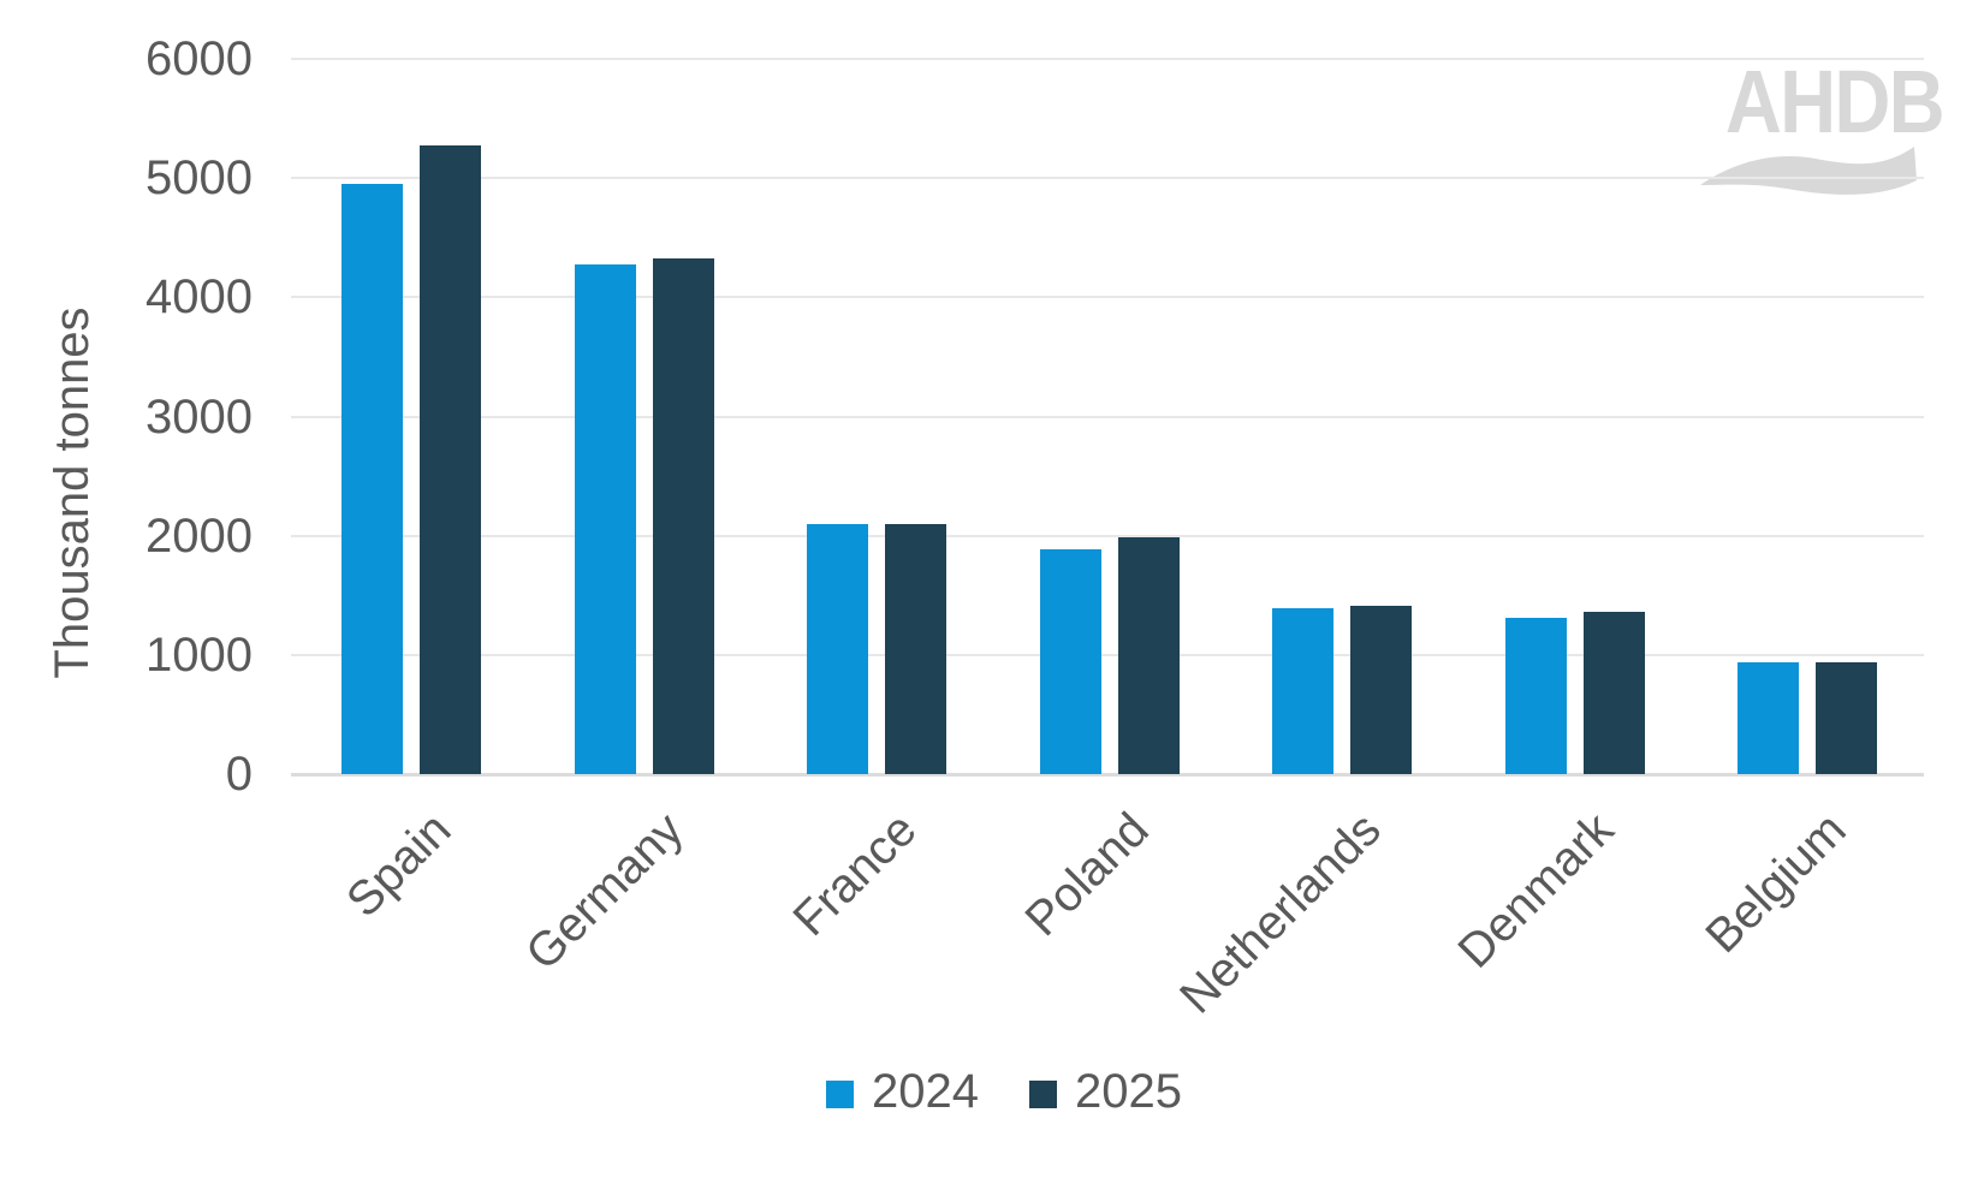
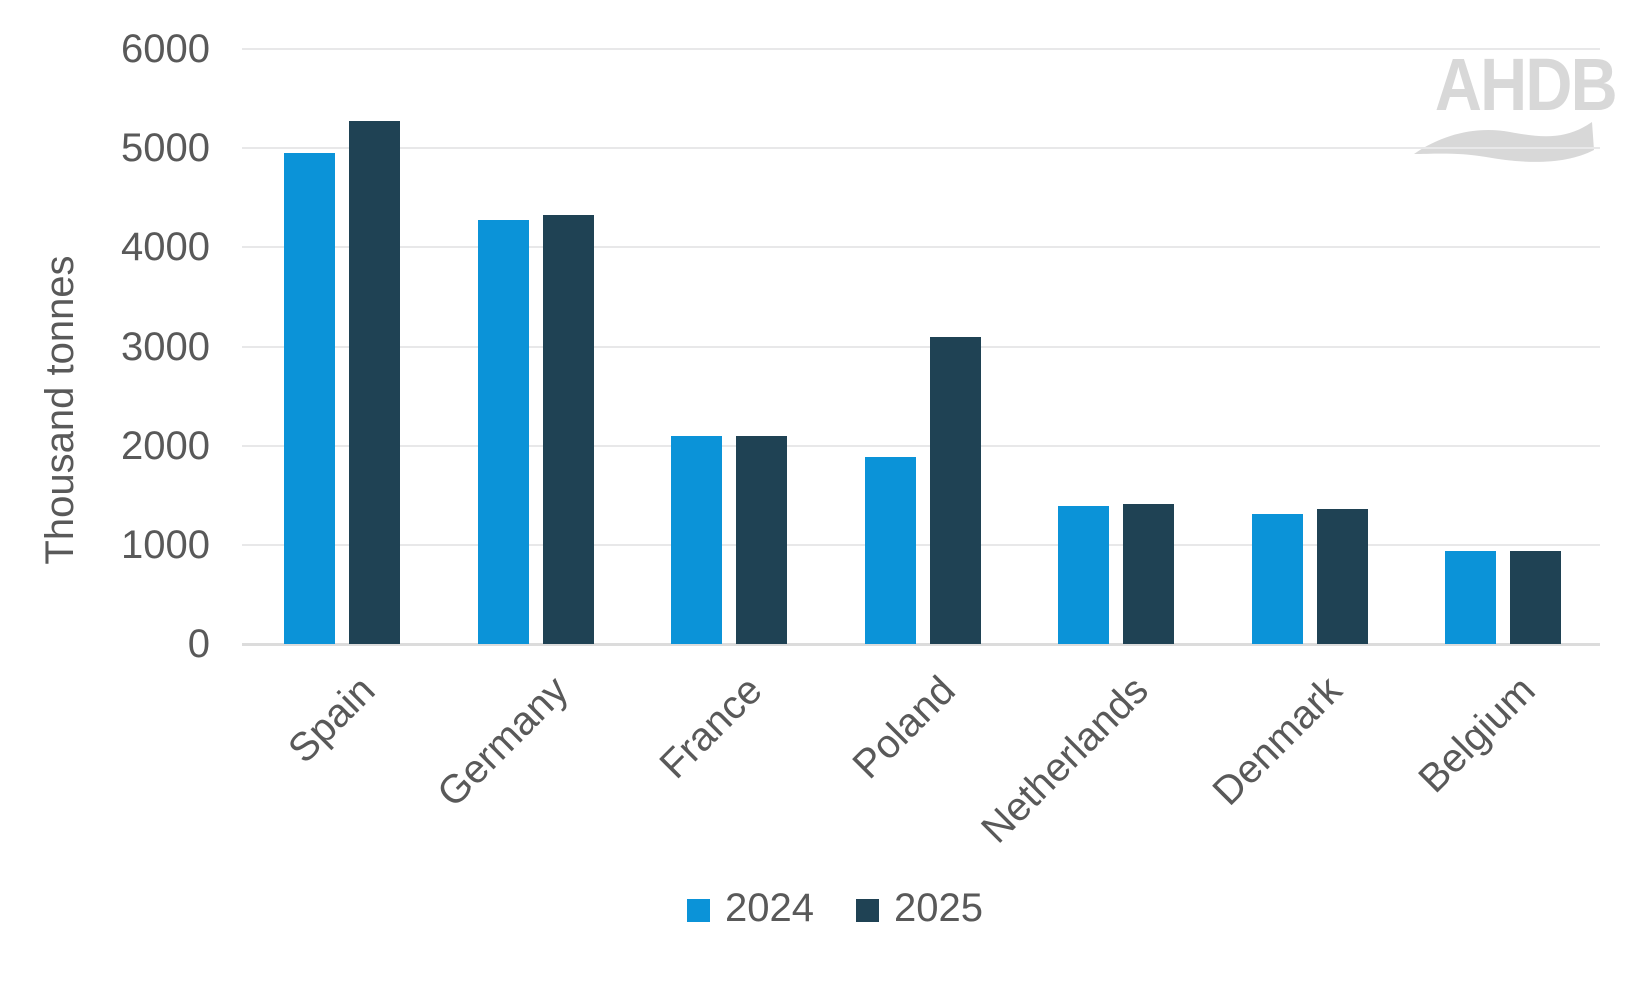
2025/Poland: 2000 -> 3100
